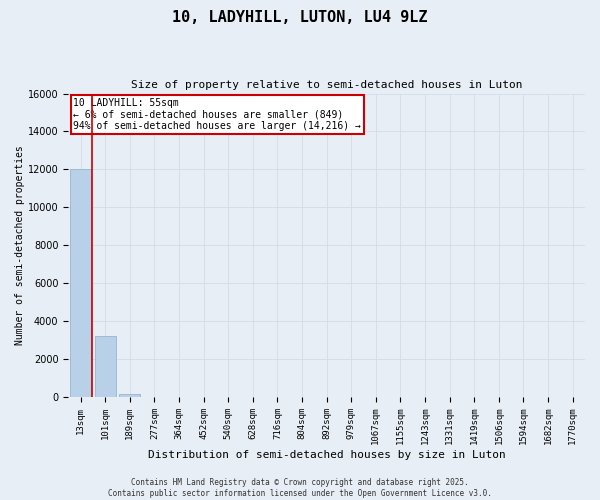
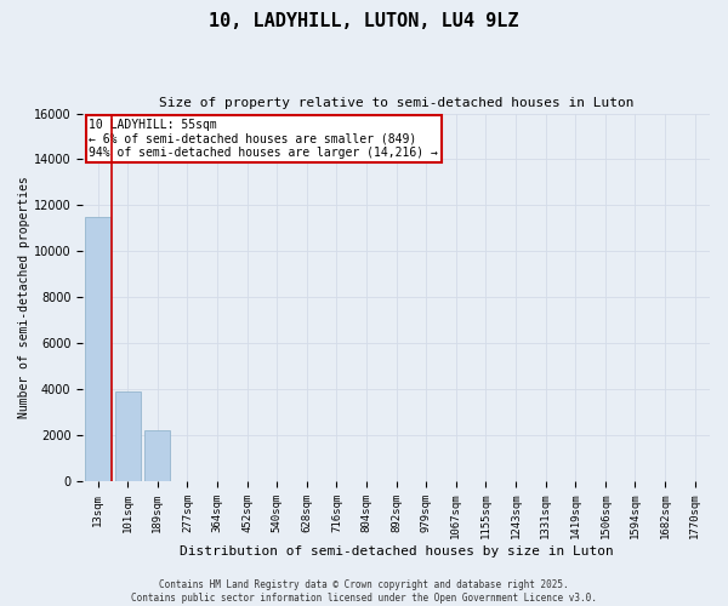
13sqm: 12000 -> 11500
101sqm: 3200 -> 3900
189sqm: 200 -> 2200
